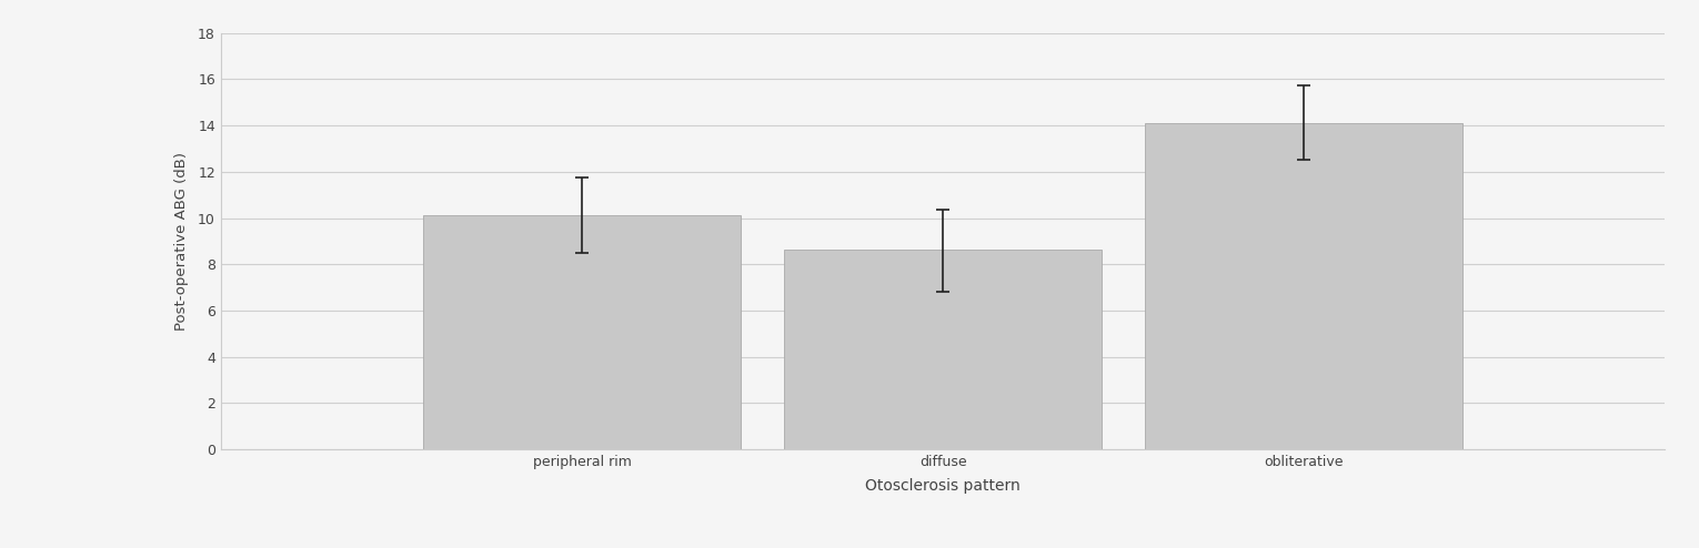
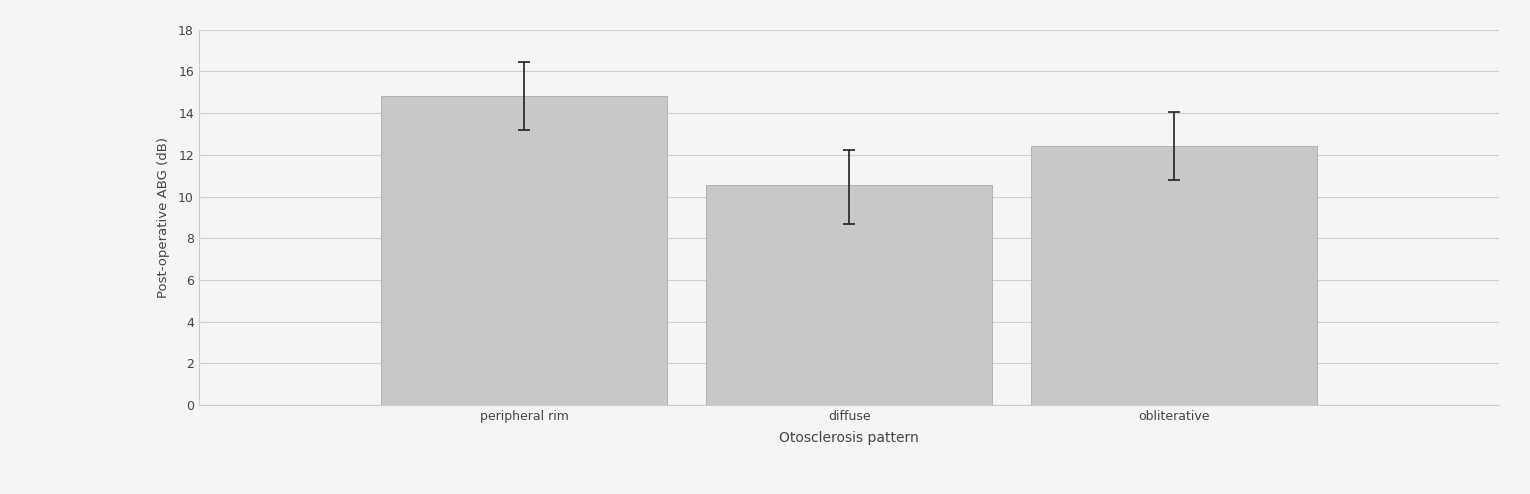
peripheral rim: 10.10 -> 14.80
diffuse: 8.65 -> 10.55
obliterative: 14.10 -> 12.40
